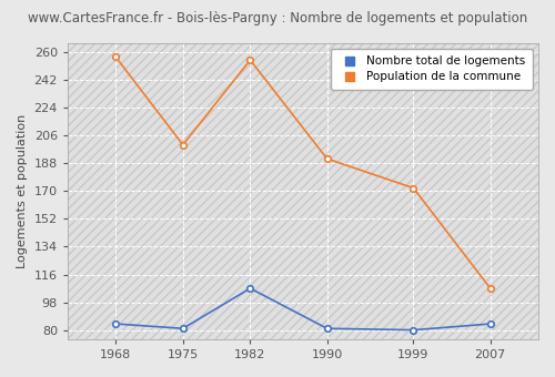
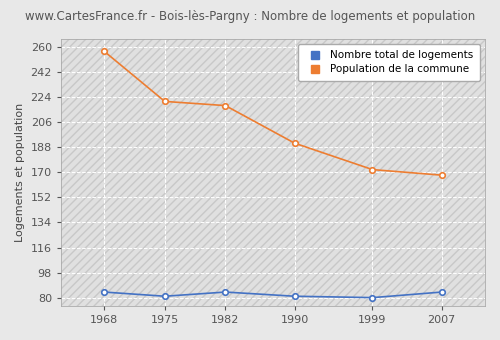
Population de la commune/1975: 200 -> 221
Nombre total de logements/1982: 107 -> 84
Population de la commune/1982: 255 -> 218
Population de la commune/2007: 107 -> 168
